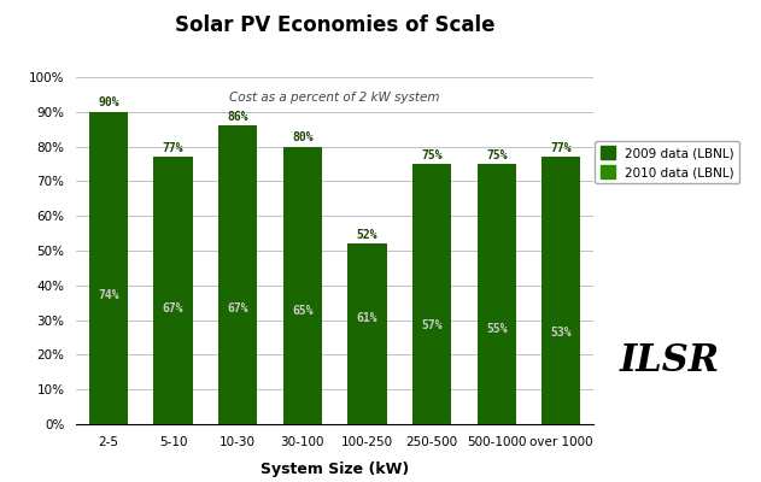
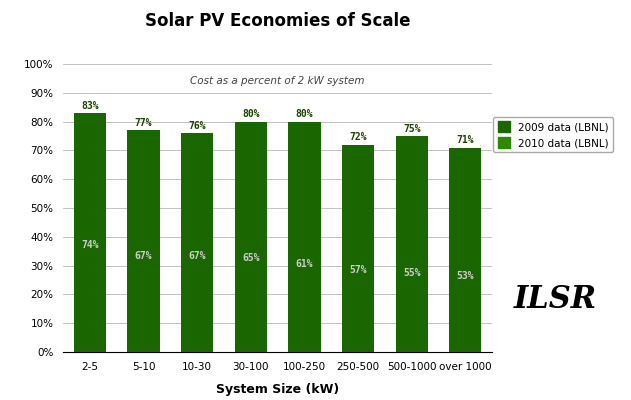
2-5: 90% -> 83%
10-30: 86% -> 76%
100-250: 52% -> 80%
250-500: 75% -> 72%
over 1000: 77% -> 71%
